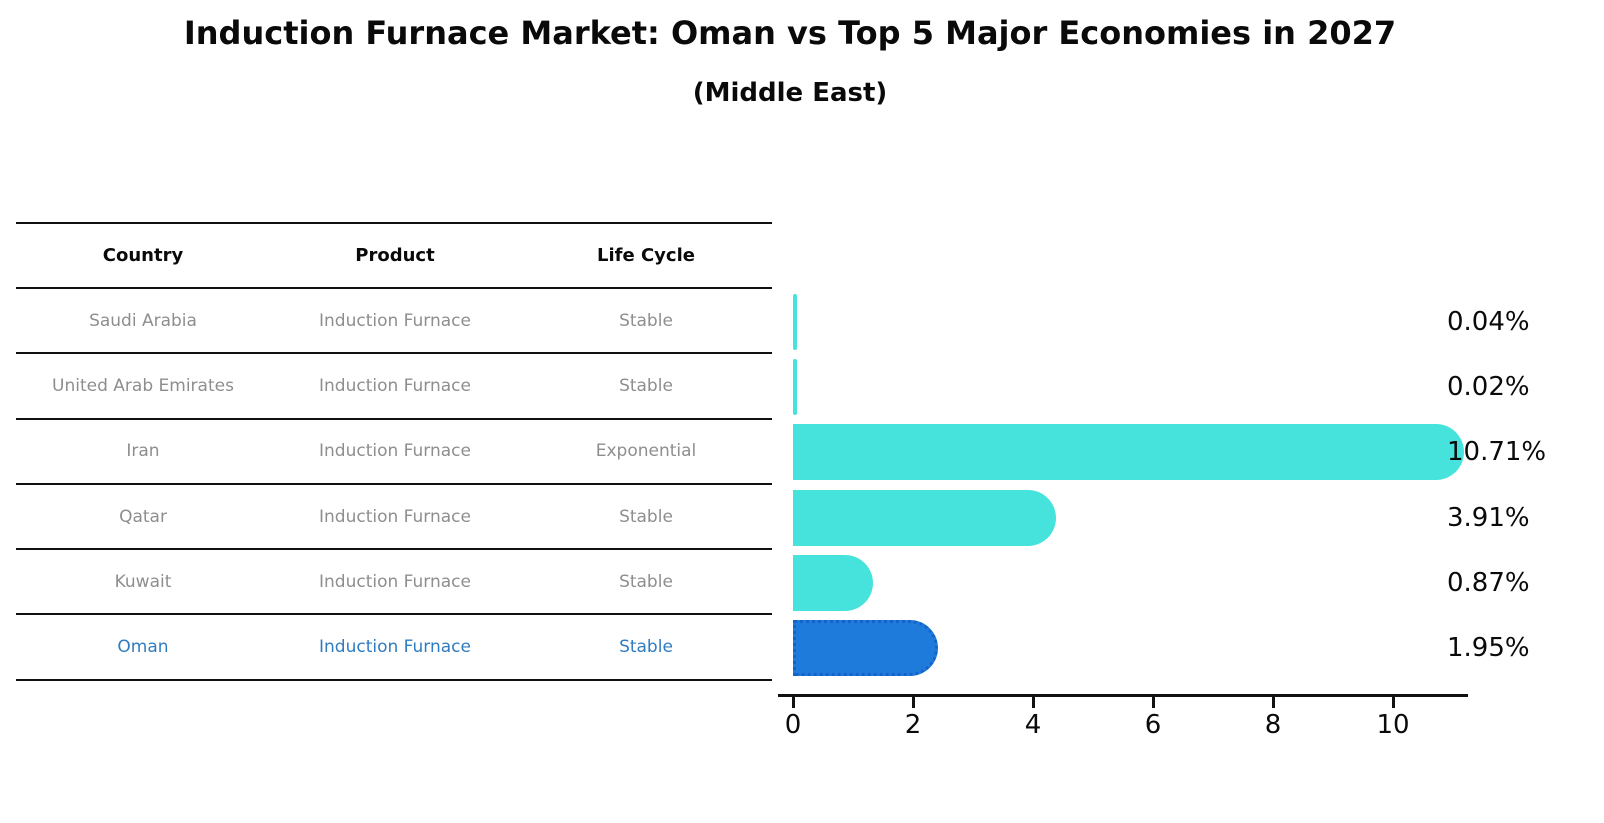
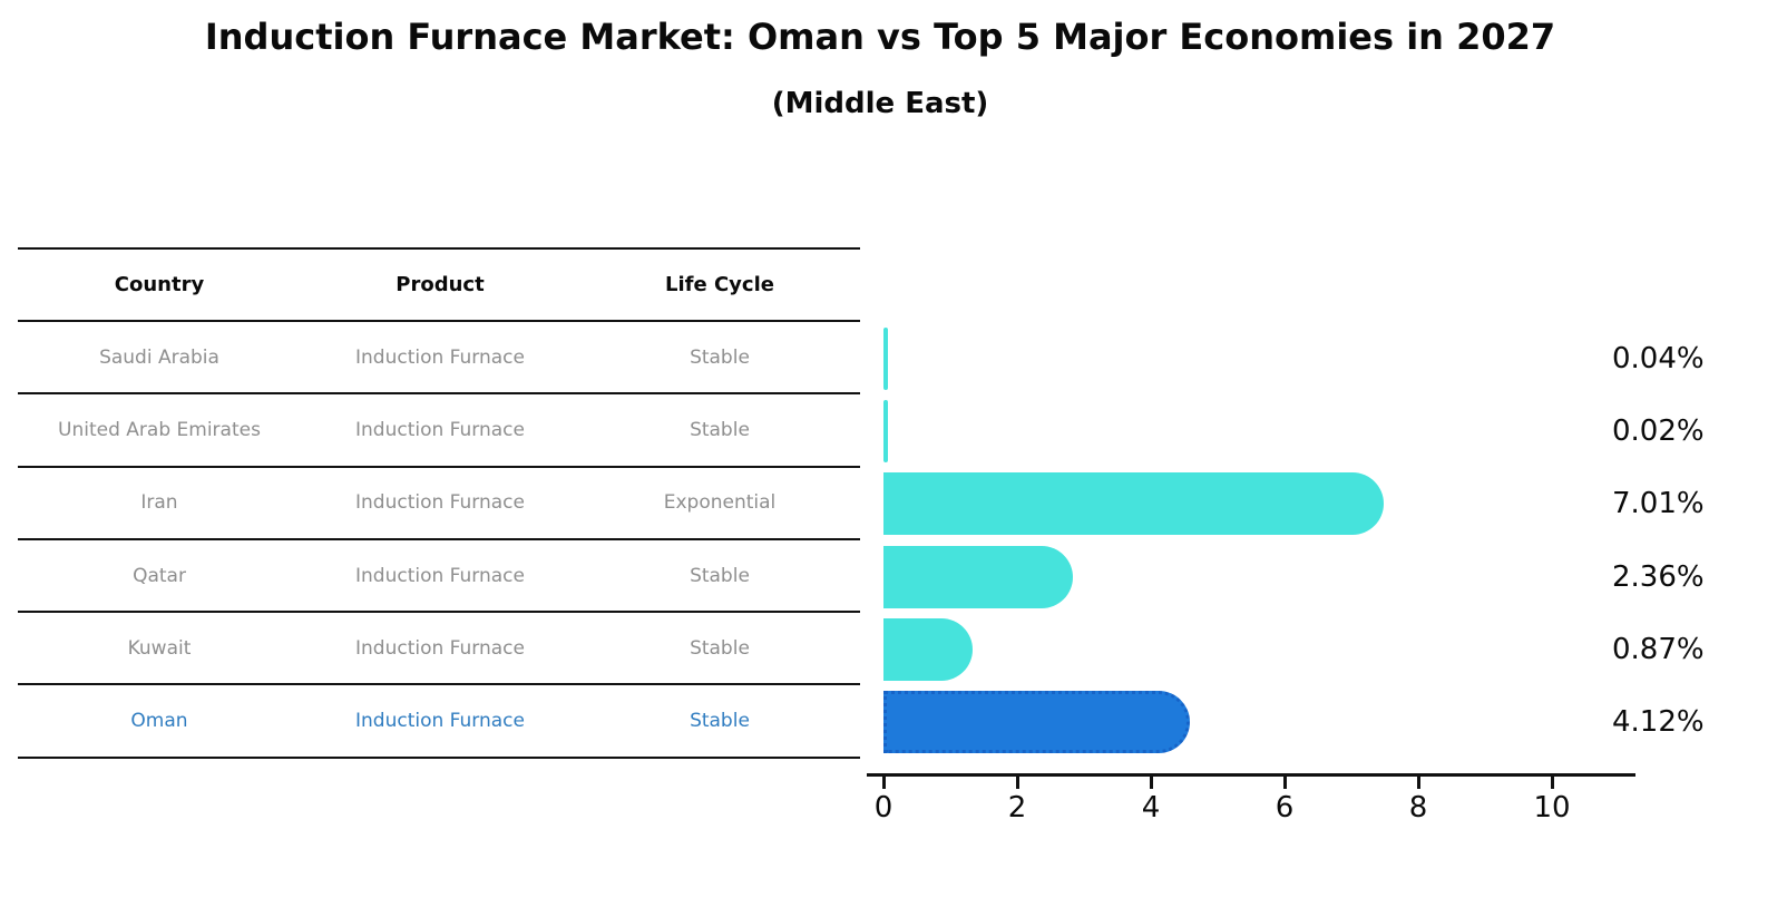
Iran: 10.71% -> 7.01%
Qatar: 3.91% -> 2.36%
Oman: 1.95% -> 4.12%
